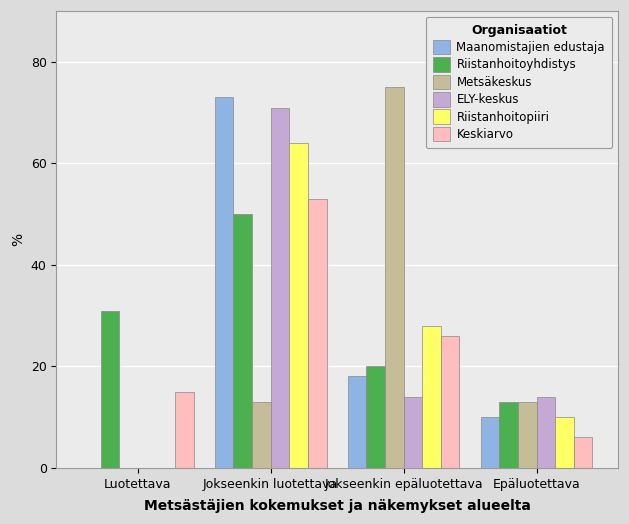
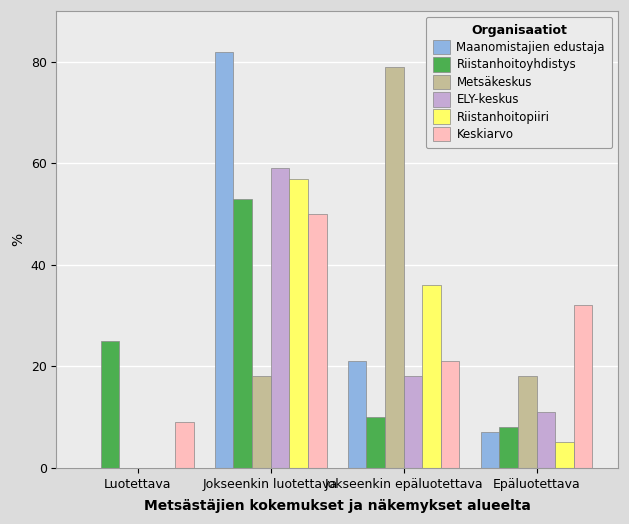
Riistanhoitoyhdistys/Luotettava: 31 -> 25
Keskiarvo/Luotettava: 15 -> 9
Maanomistajien edustaja/Jokseenkin luotettava: 73 -> 82
Riistanhoitoyhdistys/Jokseenkin luotettava: 50 -> 53
Metsäkeskus/Jokseenkin luotettava: 13 -> 18
ELY-keskus/Jokseenkin luotettava: 71 -> 59
Riistanhoitopiiri/Jokseenkin luotettava: 64 -> 57
Keskiarvo/Jokseenkin luotettava: 53 -> 50
Maanomistajien edustaja/Jokseenkin epäluotettava: 18 -> 21
Riistanhoitoyhdistys/Jokseenkin epäluotettava: 20 -> 10
Metsäkeskus/Jokseenkin epäluotettava: 75 -> 79
ELY-keskus/Jokseenkin epäluotettava: 14 -> 18
Riistanhoitopiiri/Jokseenkin epäluotettava: 28 -> 36
Keskiarvo/Jokseenkin epäluotettava: 26 -> 21
Maanomistajien edustaja/Epäluotettava: 10 -> 7
Riistanhoitoyhdistys/Epäluotettava: 13 -> 8
Metsäkeskus/Epäluotettava: 13 -> 18
ELY-keskus/Epäluotettava: 14 -> 11
Riistanhoitopiiri/Epäluotettava: 10 -> 5
Keskiarvo/Epäluotettava: 6 -> 32
